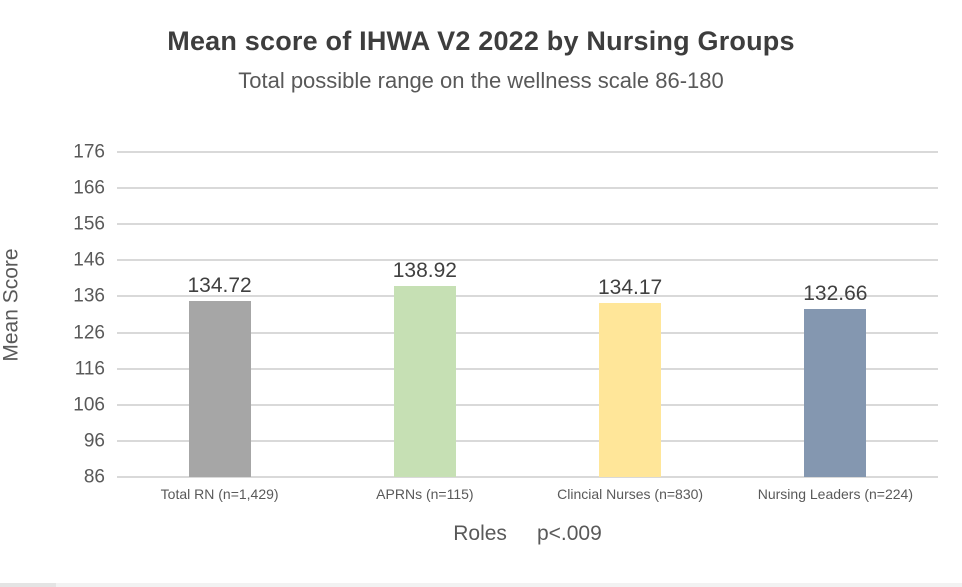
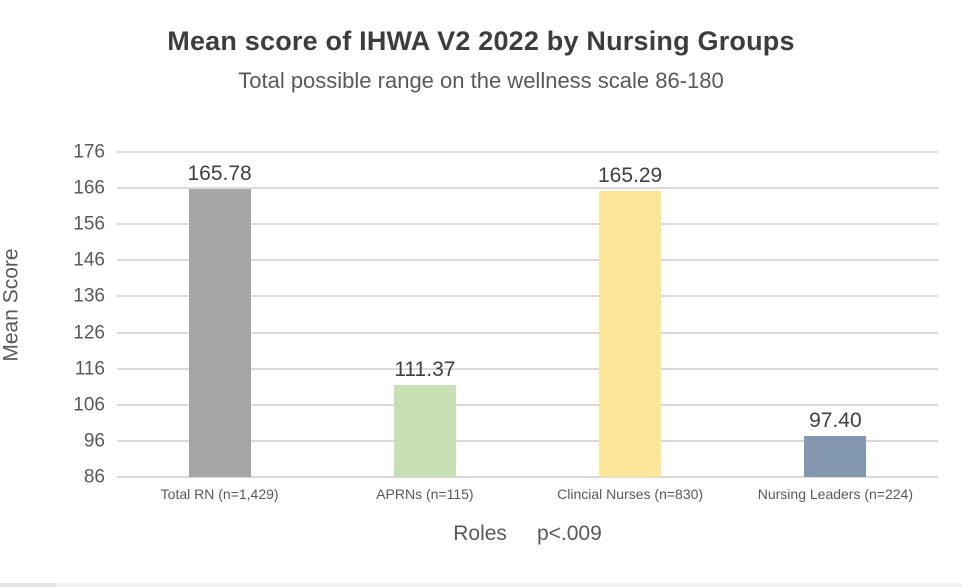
Total RN (n=1,429): 134.72 -> 165.78
APRNs (n=115): 138.92 -> 111.37
Clincial Nurses (n=830): 134.17 -> 165.29
Nursing Leaders (n=224): 132.66 -> 97.40
